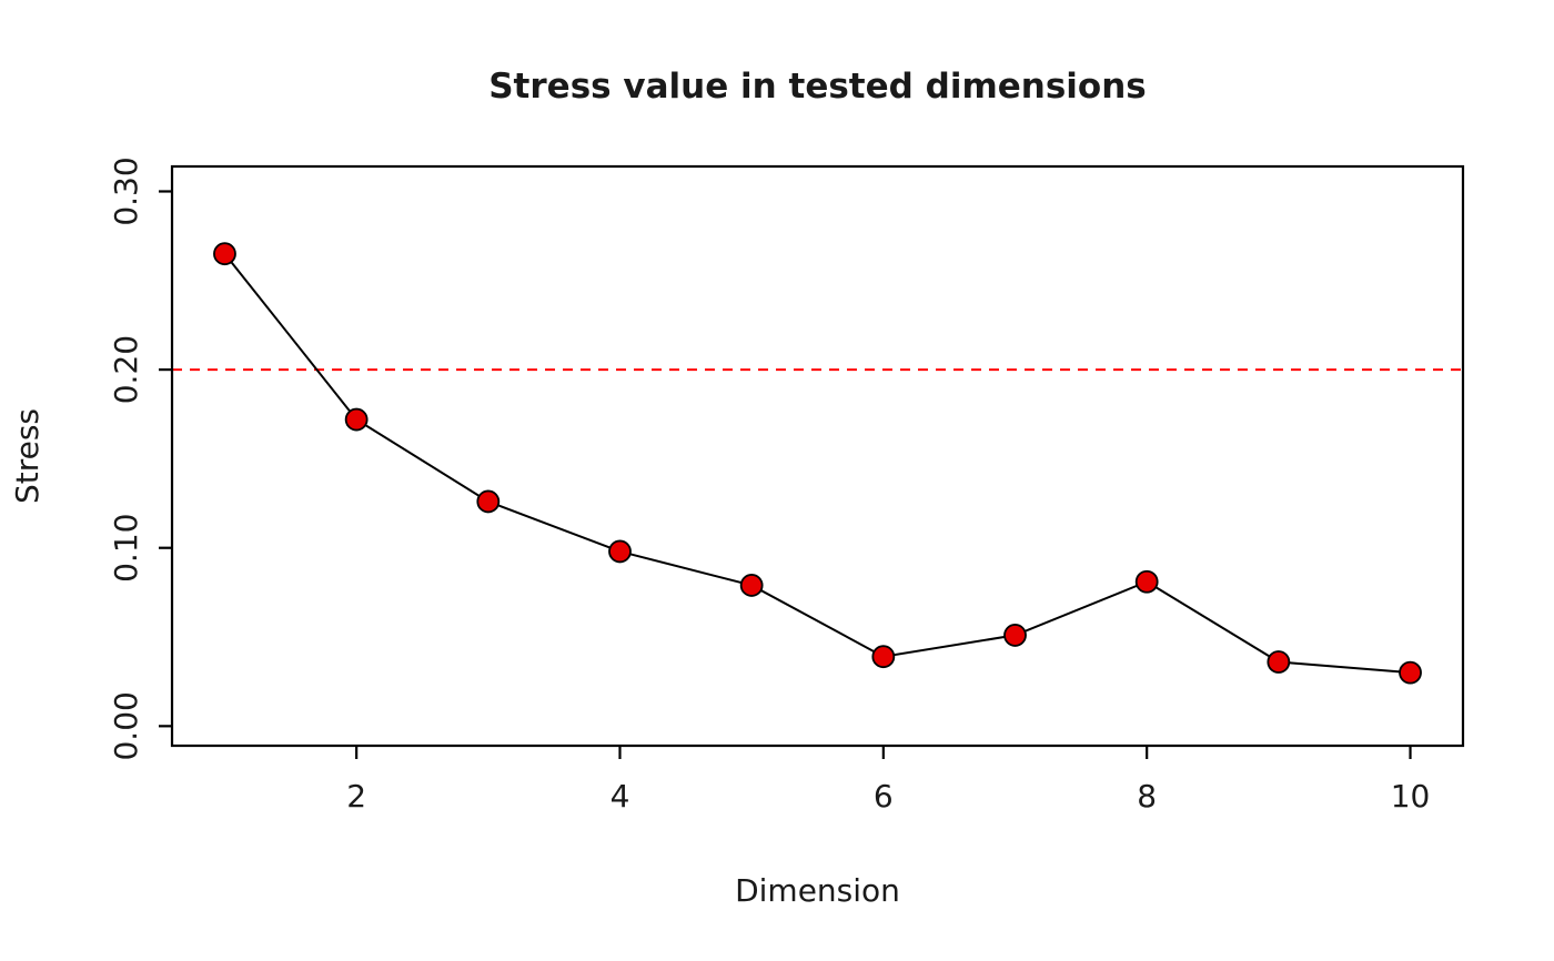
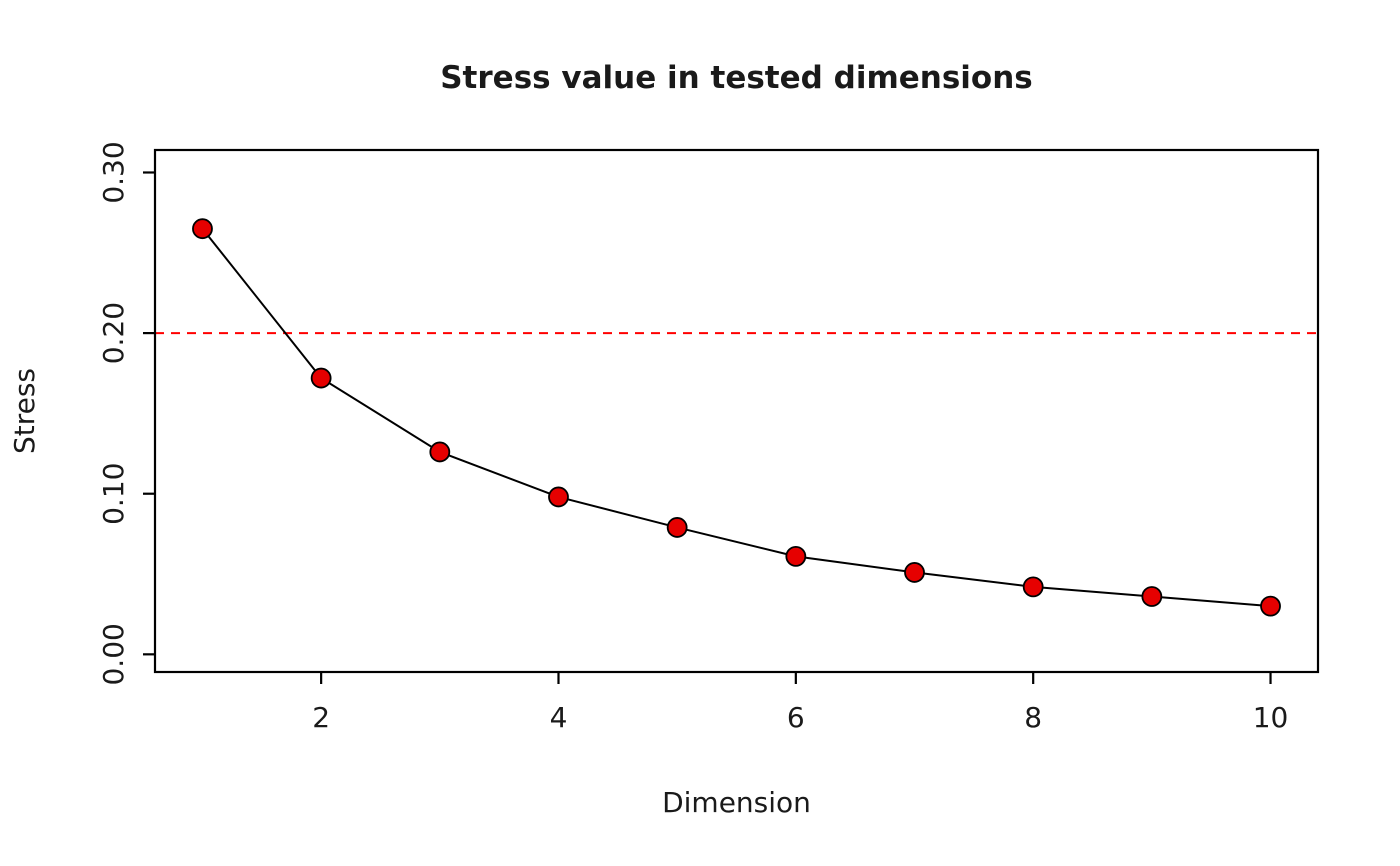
6: 0.039 -> 0.061
8: 0.081 -> 0.042
